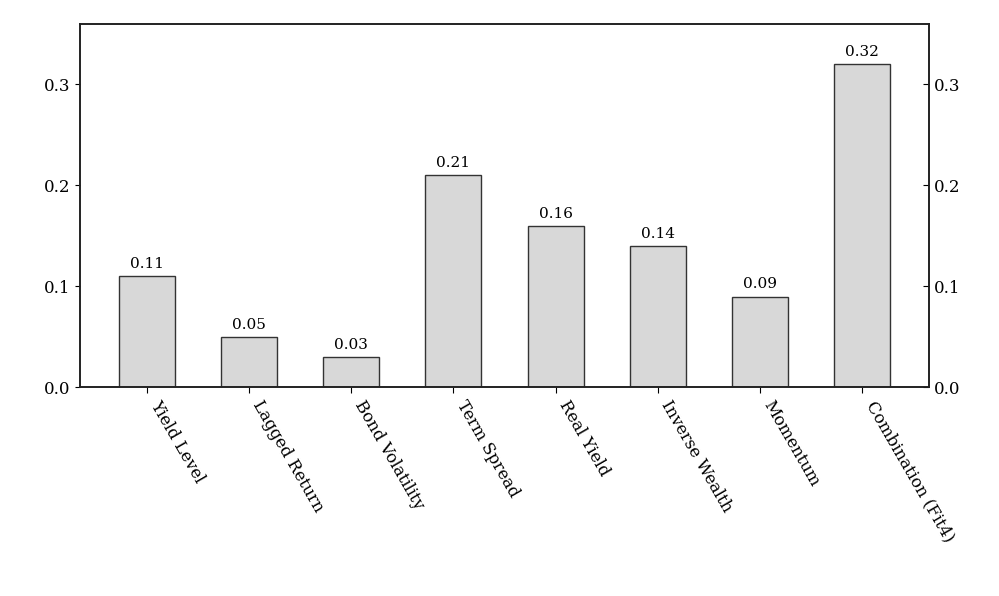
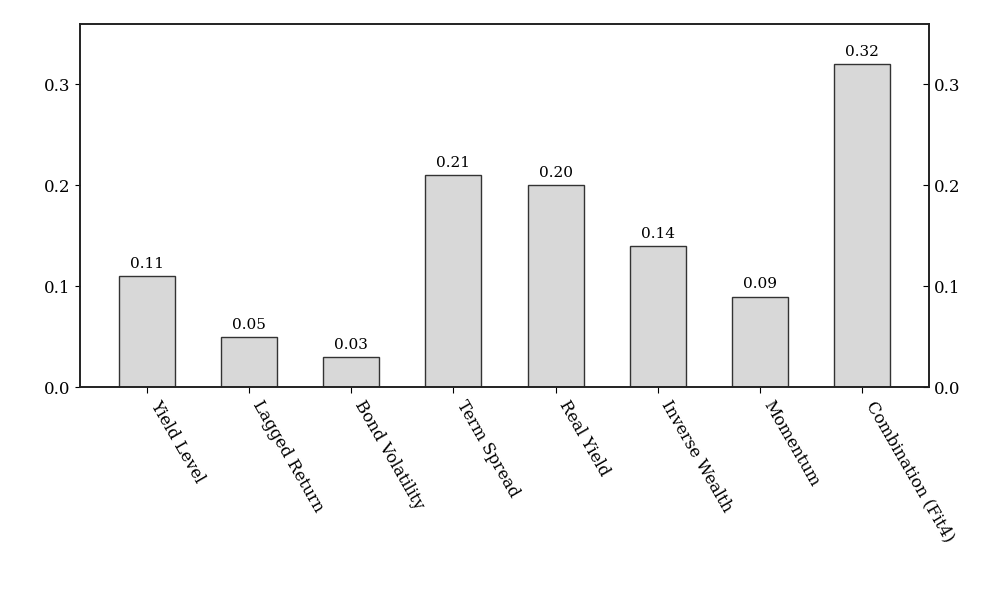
Real Yield: 0.16 -> 0.20
